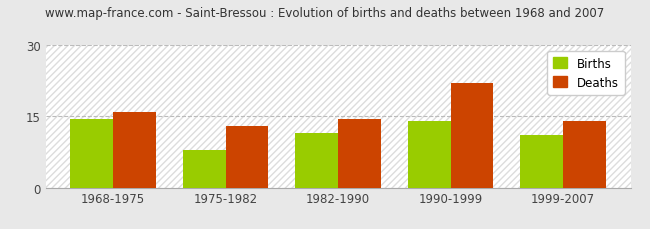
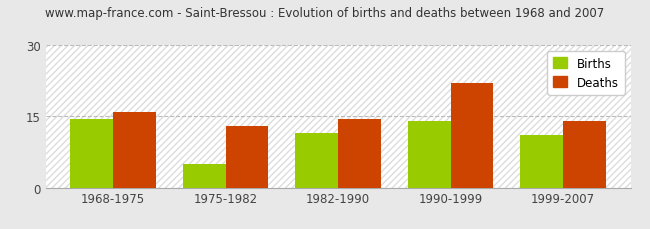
Births/1975-1982: 8.0 -> 5.0
